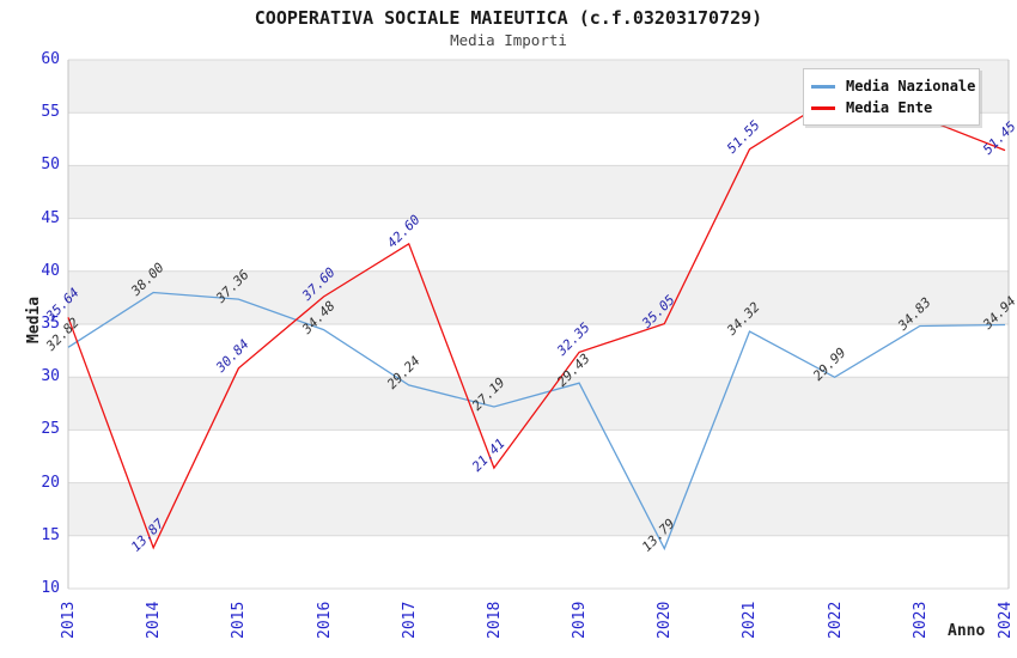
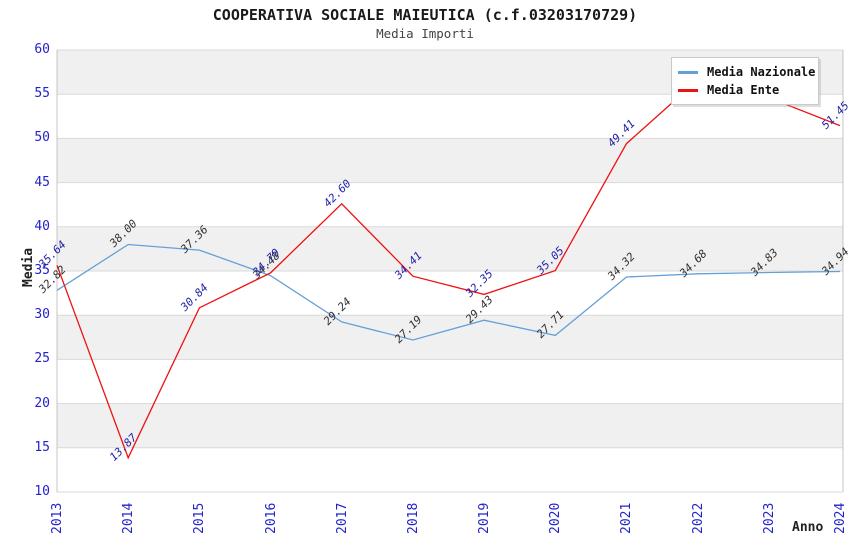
Media Ente/2016: 37.60 -> 34.79
Media Ente/2018: 21.41 -> 34.41
Media Nazionale/2020: 13.79 -> 27.71
Media Ente/2021: 51.55 -> 49.41
Media Nazionale/2022: 29.99 -> 34.68
